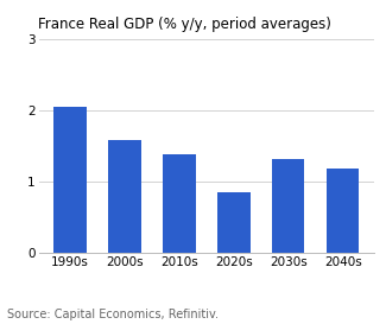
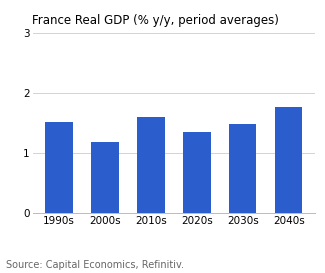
1990s: 2.05 -> 1.52
2000s: 1.58 -> 1.18
2010s: 1.38 -> 1.60
2020s: 0.85 -> 1.34
2030s: 1.32 -> 1.48
2040s: 1.18 -> 1.76
